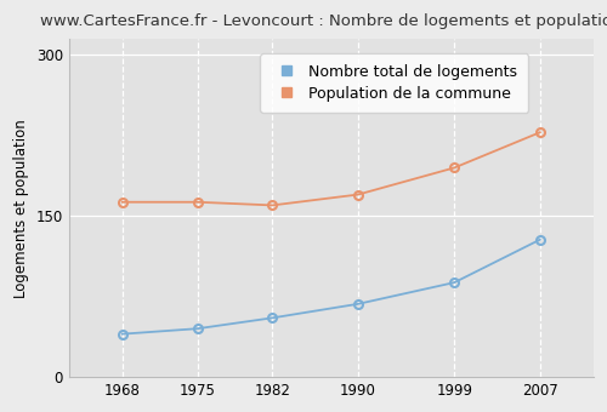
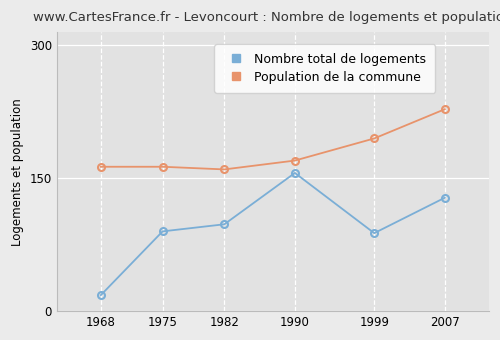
Nombre total de logements/1968: 40 -> 18
Nombre total de logements/1975: 45 -> 90
Nombre total de logements/1982: 55 -> 98
Nombre total de logements/1990: 68 -> 156
